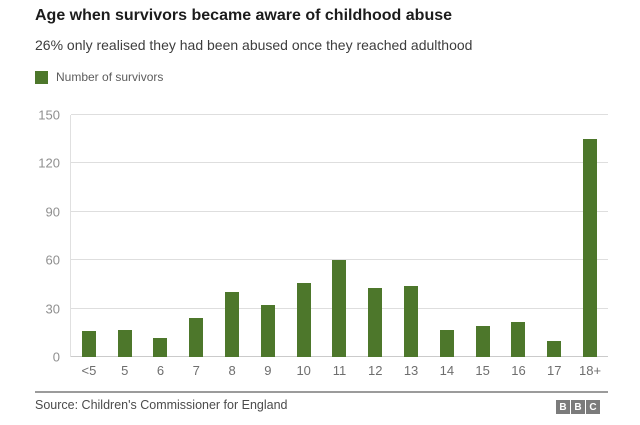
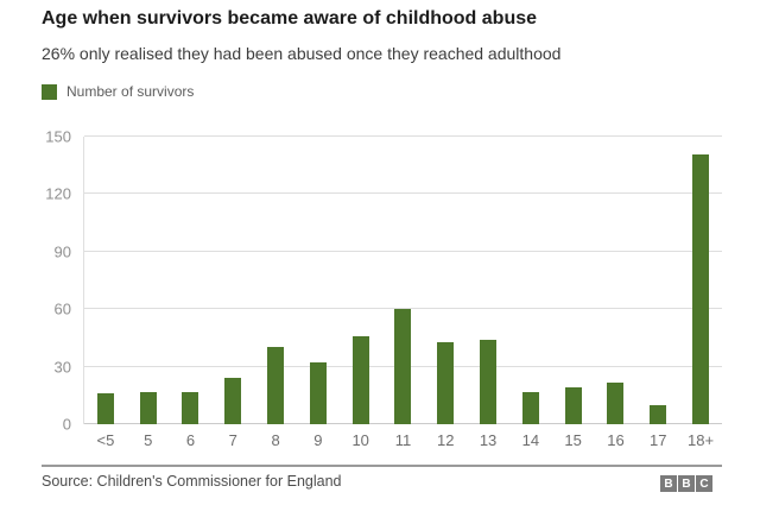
6: 12 -> 17
18+: 135 -> 141
